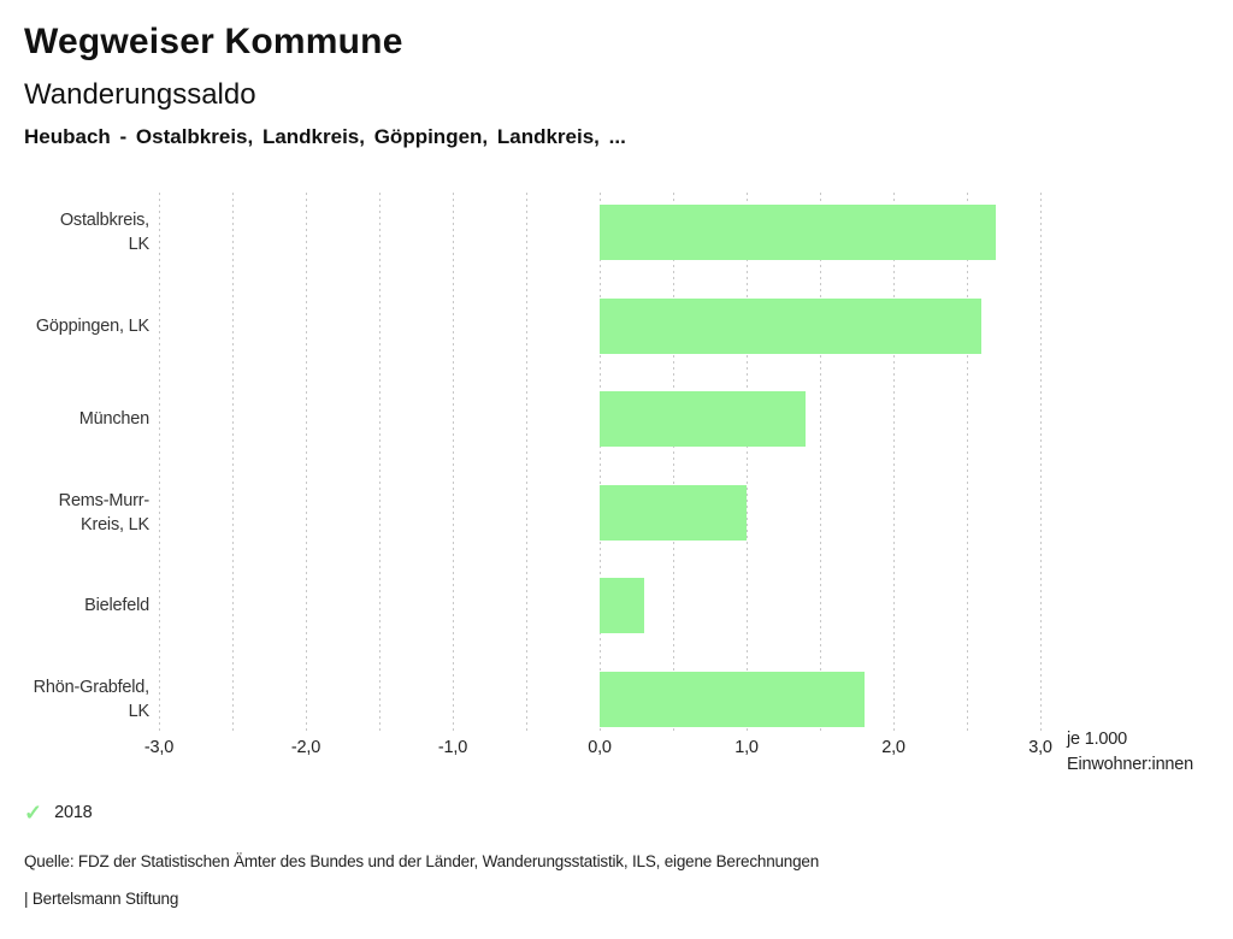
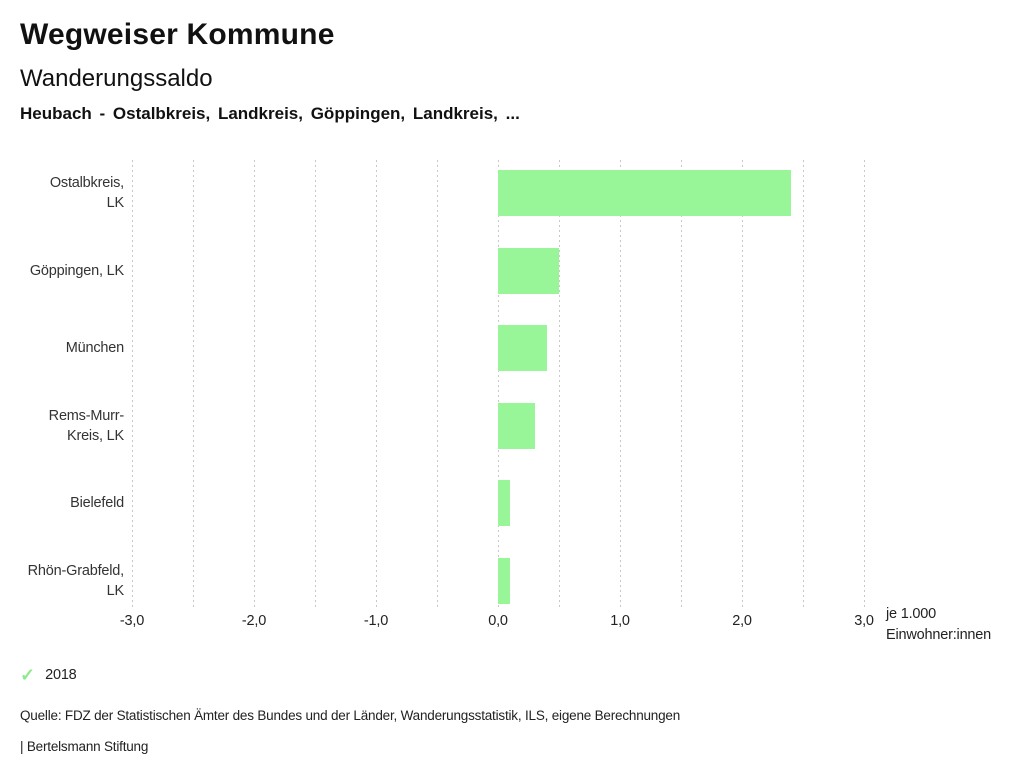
Ostalbkreis, LK: 2,7 -> 2,4
Göppingen, LK: 2,6 -> 0,5
München: 1,4 -> 0,4
Rems-Murr- Kreis, LK: 1,0 -> 0,3
Bielefeld: 0,3 -> 0,1
Rhön-Grabfeld, LK: 1,8 -> 0,1
